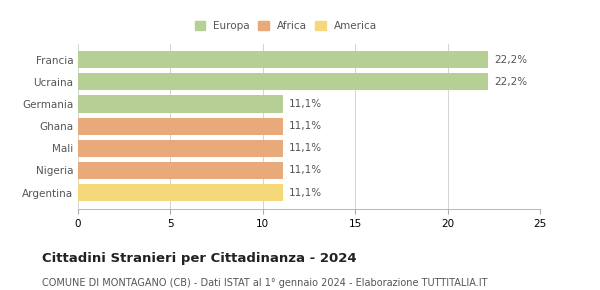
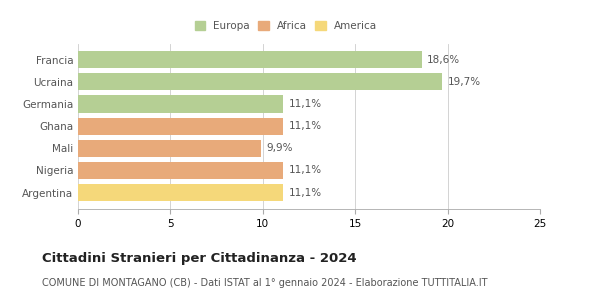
Francia: 22,2% -> 18,6%
Ucraina: 22,2% -> 19,7%
Mali: 11,1% -> 9,9%
